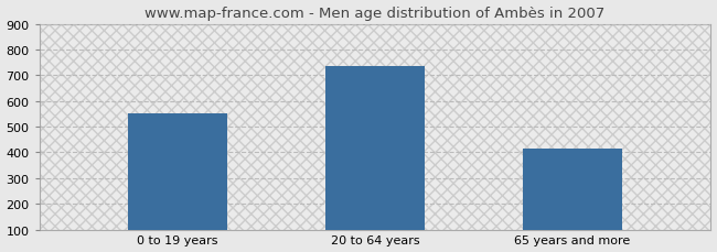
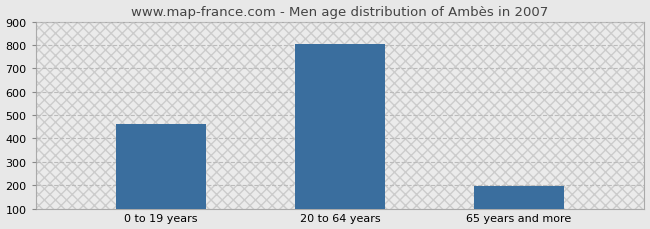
0 to 19 years: 550 -> 460
20 to 64 years: 735 -> 805
65 years and more: 415 -> 195
